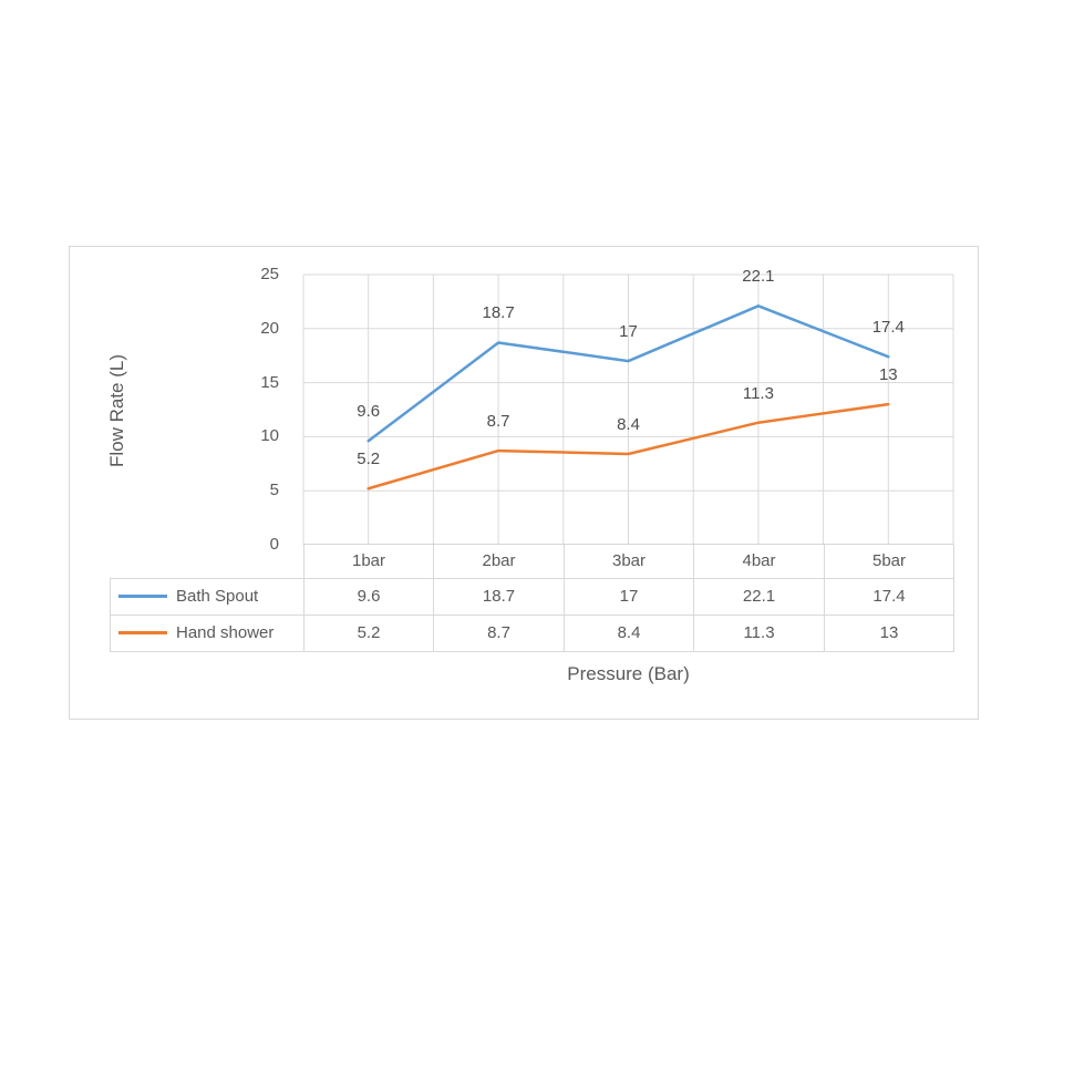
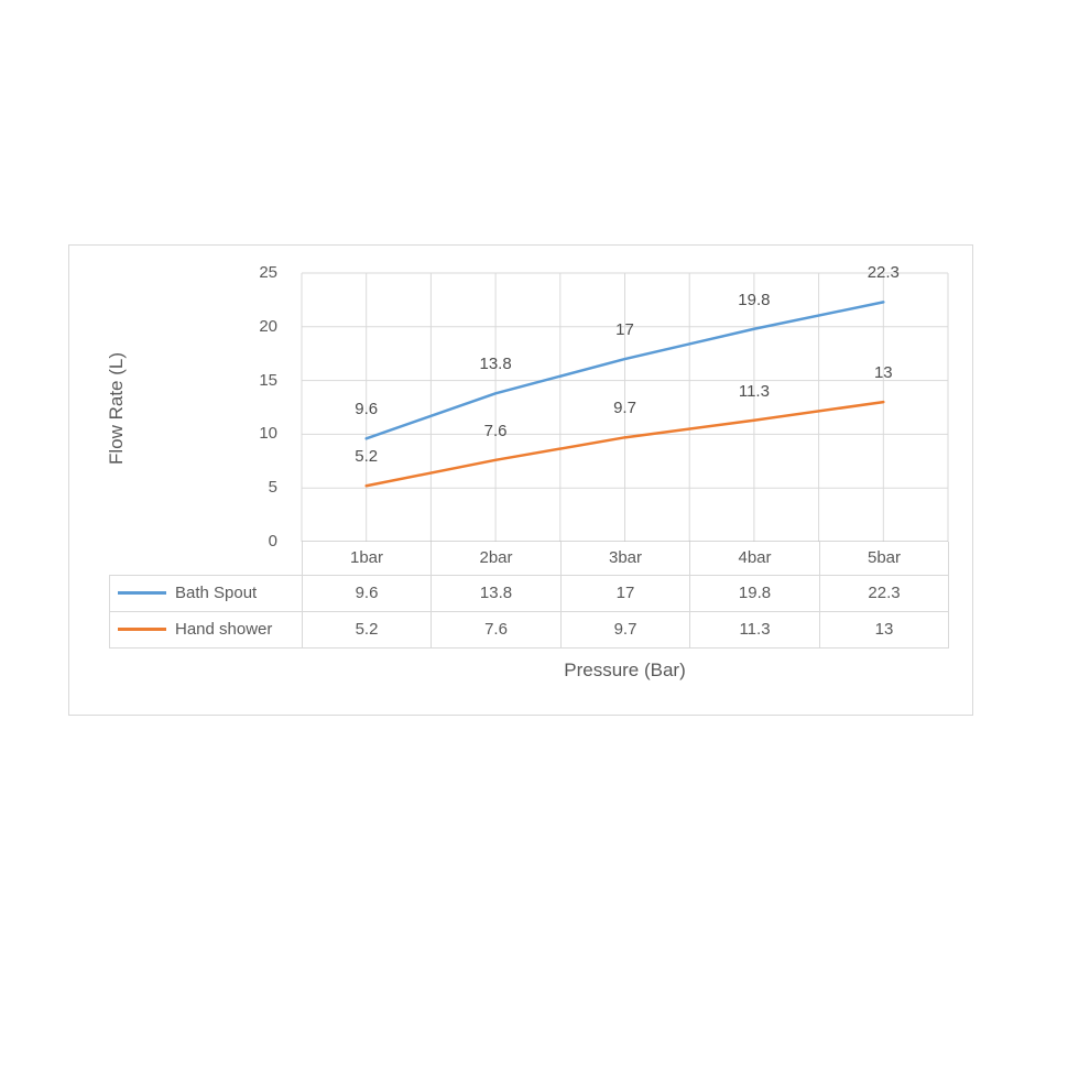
Bath Spout/2bar: 18.7 -> 13.8
Hand shower/2bar: 8.7 -> 7.6
Hand shower/3bar: 8.4 -> 9.7
Bath Spout/4bar: 22.1 -> 19.8
Bath Spout/5bar: 17.4 -> 22.3
